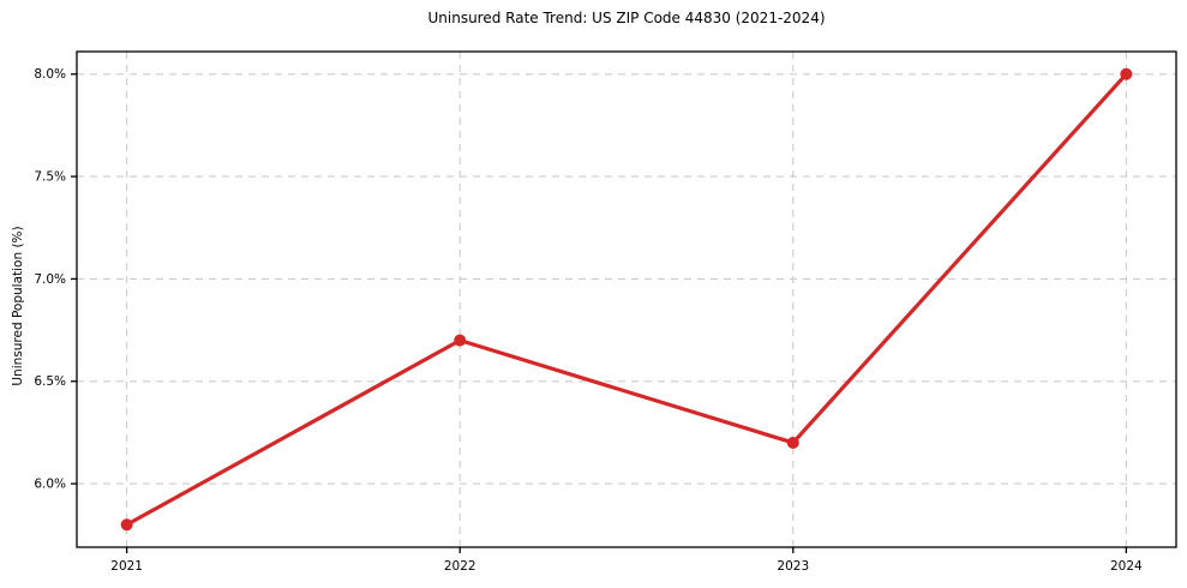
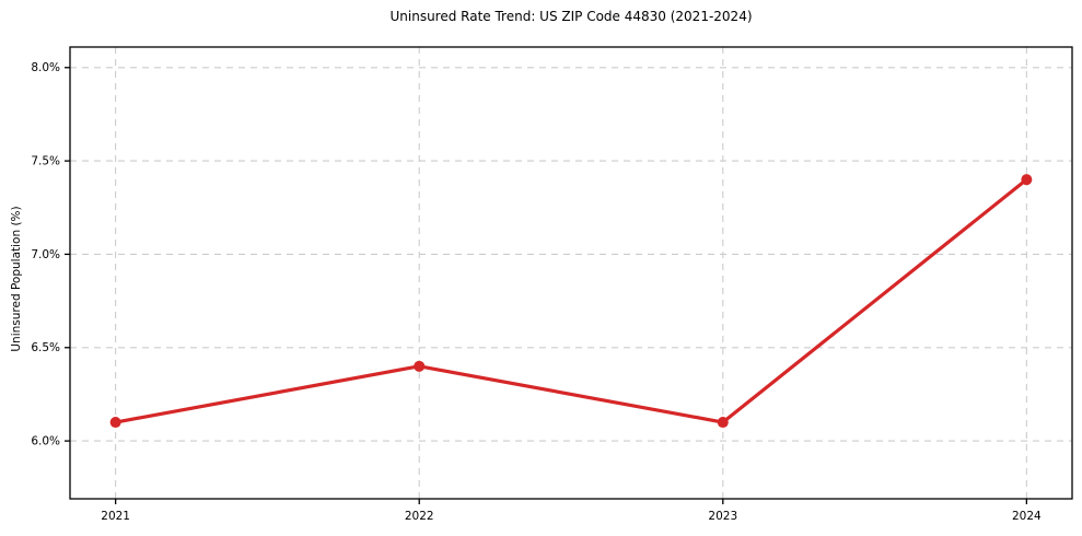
2021: 5.8% -> 6.1%
2022: 6.7% -> 6.4%
2023: 6.2% -> 6.1%
2024: 8.0% -> 7.4%
